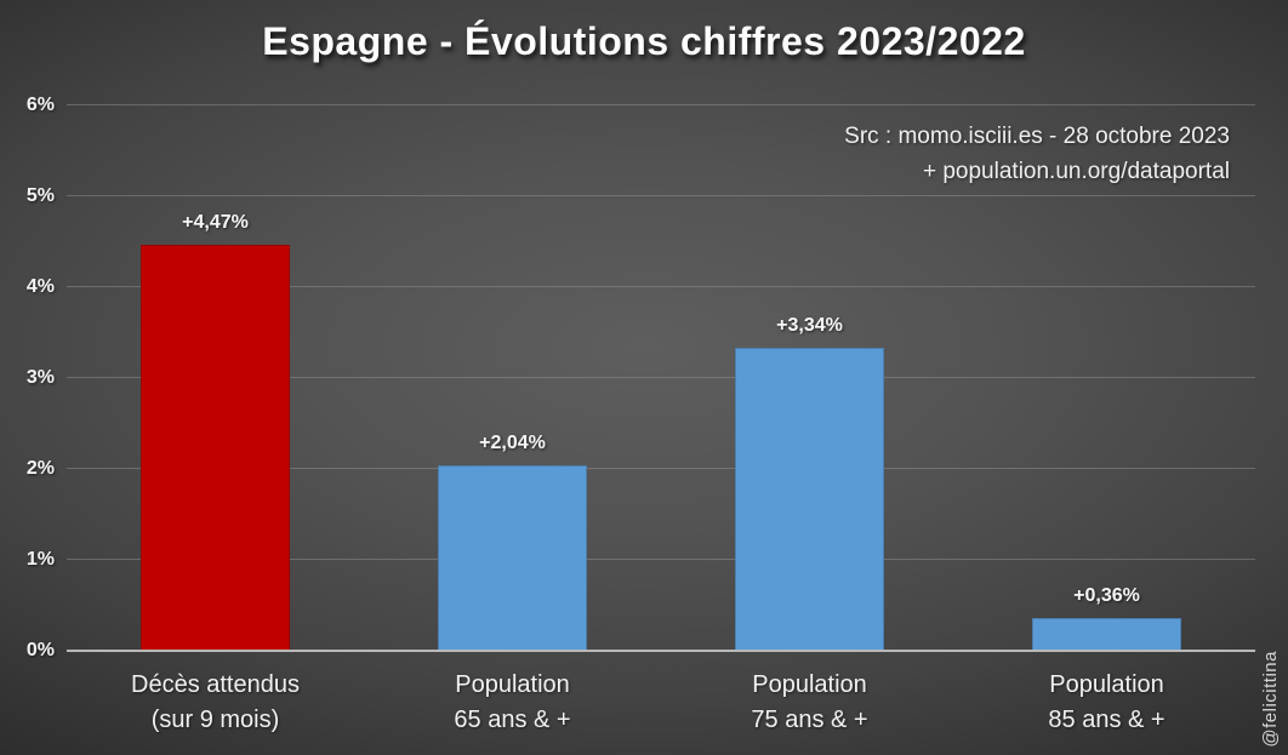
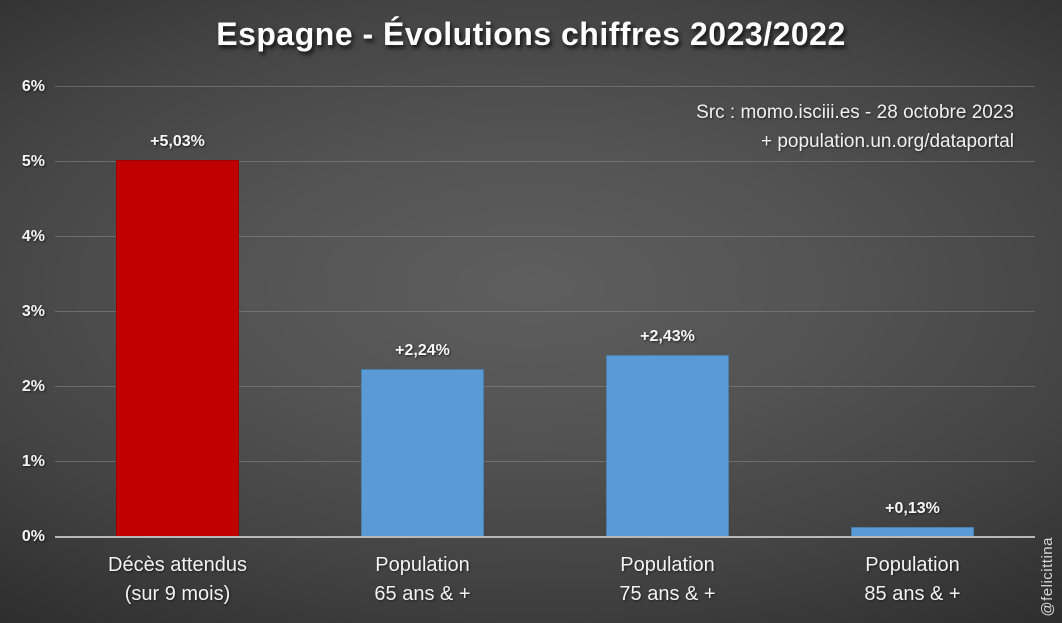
Décès attendus (sur 9 mois): +4,47% -> +5,03%
Population 65 ans & +: +2,04% -> +2,24%
Population 75 ans & +: +3,34% -> +2,43%
Population 85 ans & +: +0,36% -> +0,13%
